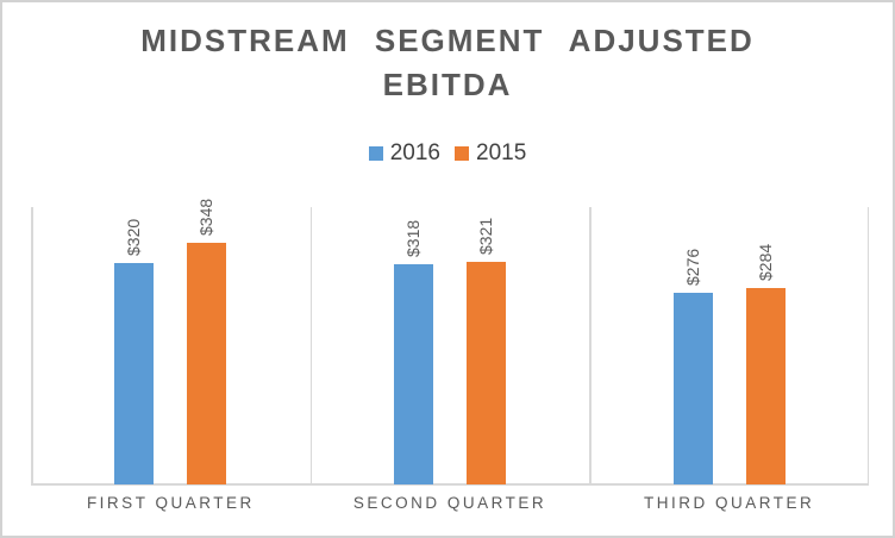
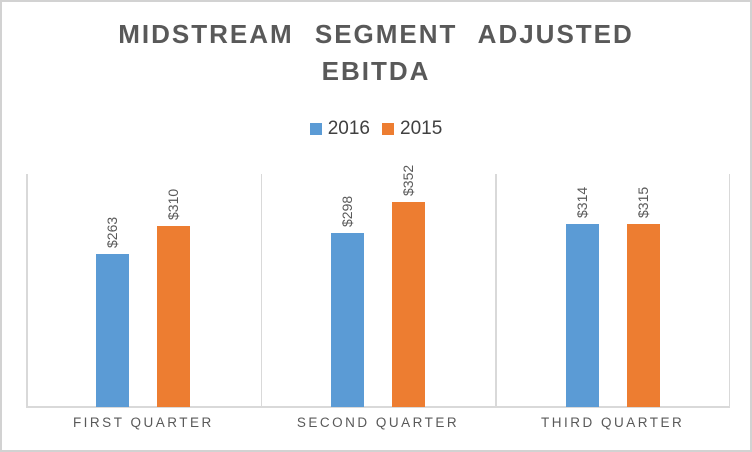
2016/FIRST QUARTER: $320 -> $263
2015/FIRST QUARTER: $348 -> $310
2016/SECOND QUARTER: $318 -> $298
2015/SECOND QUARTER: $321 -> $352
2016/THIRD QUARTER: $276 -> $314
2015/THIRD QUARTER: $284 -> $315
